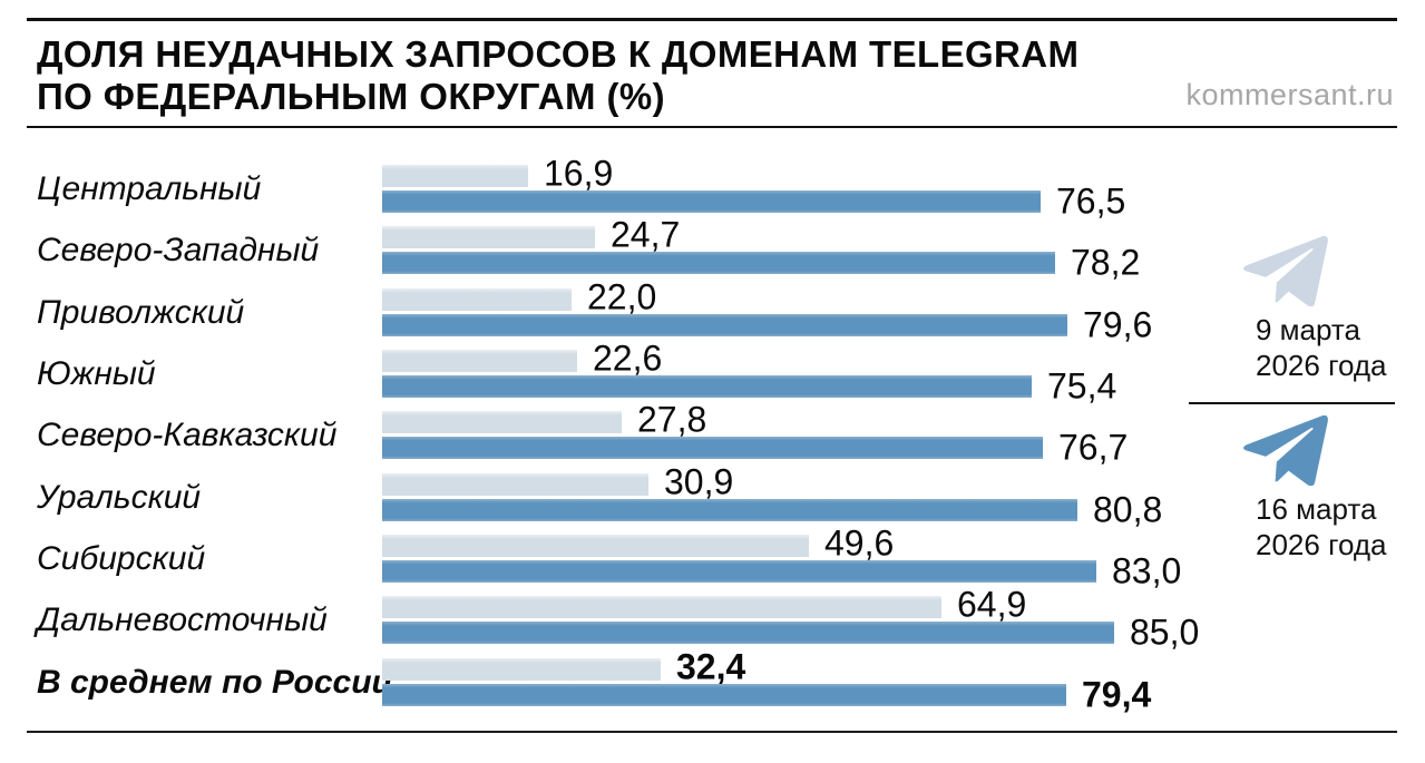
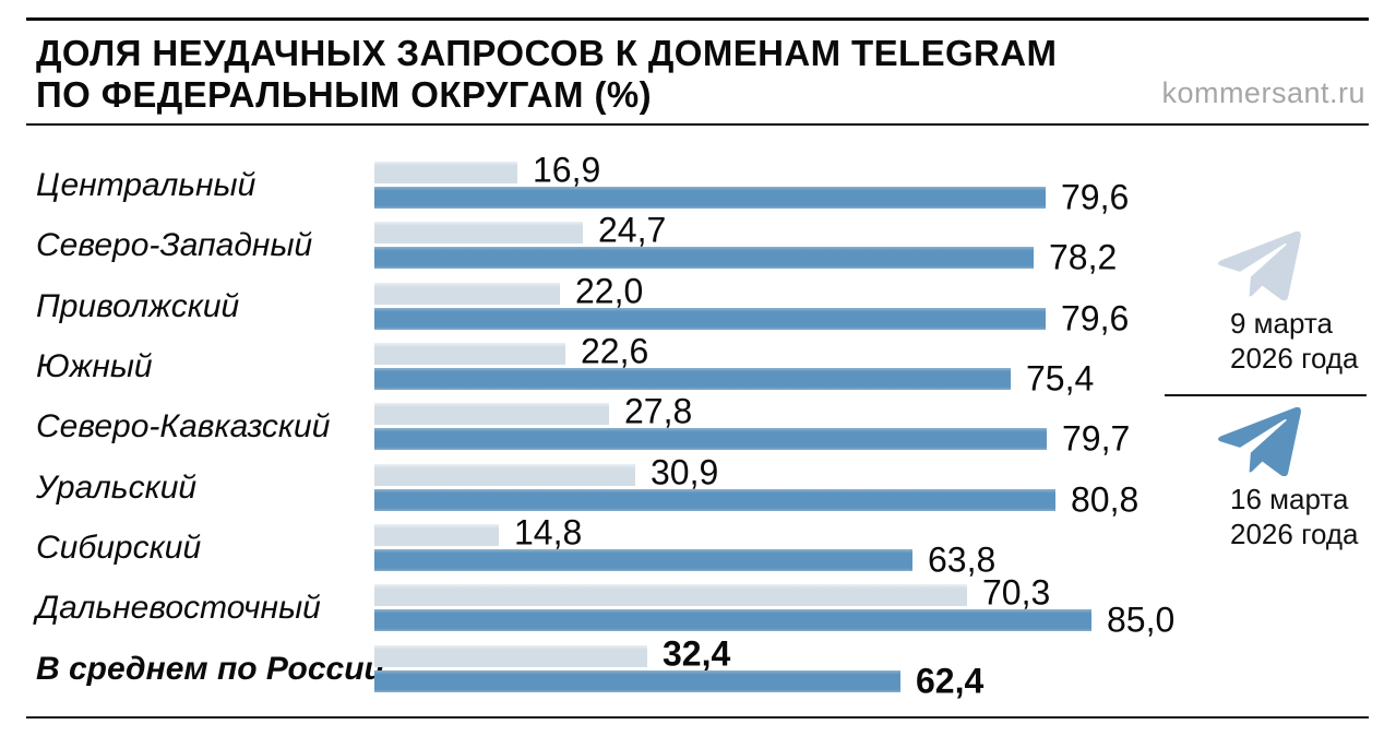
16 марта 2026 года/Центральный: 76,5 -> 79,6
16 марта 2026 года/Северо-Кавказский: 76,7 -> 79,7
9 марта 2026 года/Сибирский: 49,6 -> 14,8
16 марта 2026 года/Сибирский: 83,0 -> 63,8
9 марта 2026 года/Дальневосточный: 64,9 -> 70,3
16 марта 2026 года/В среднем по России: 79,4 -> 62,4
